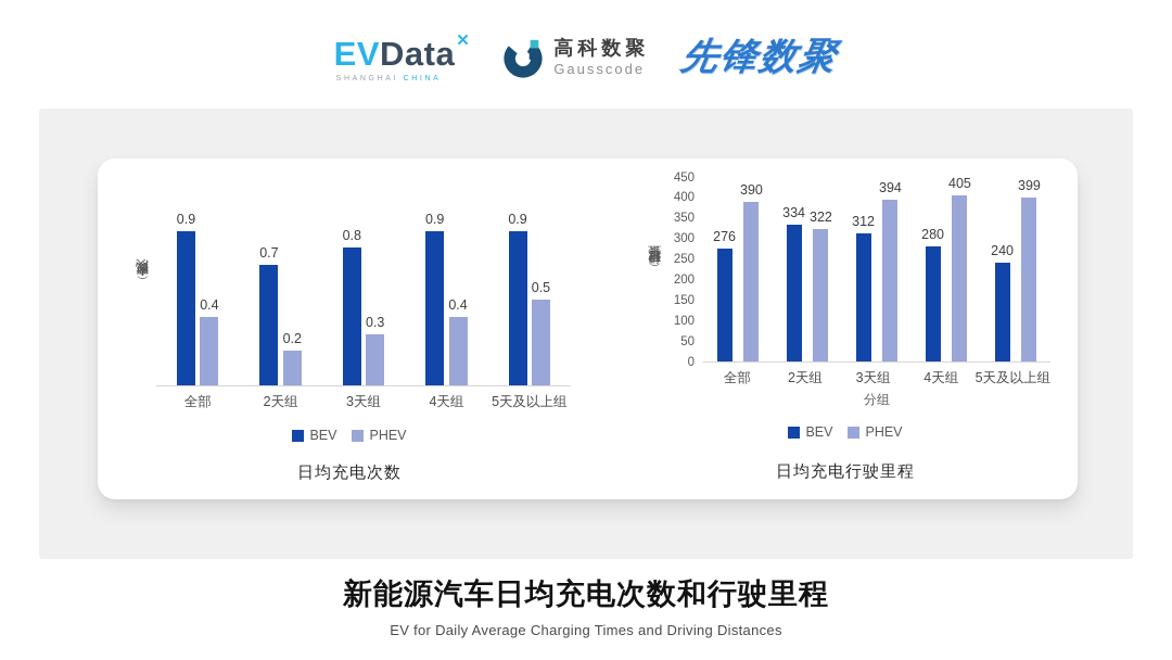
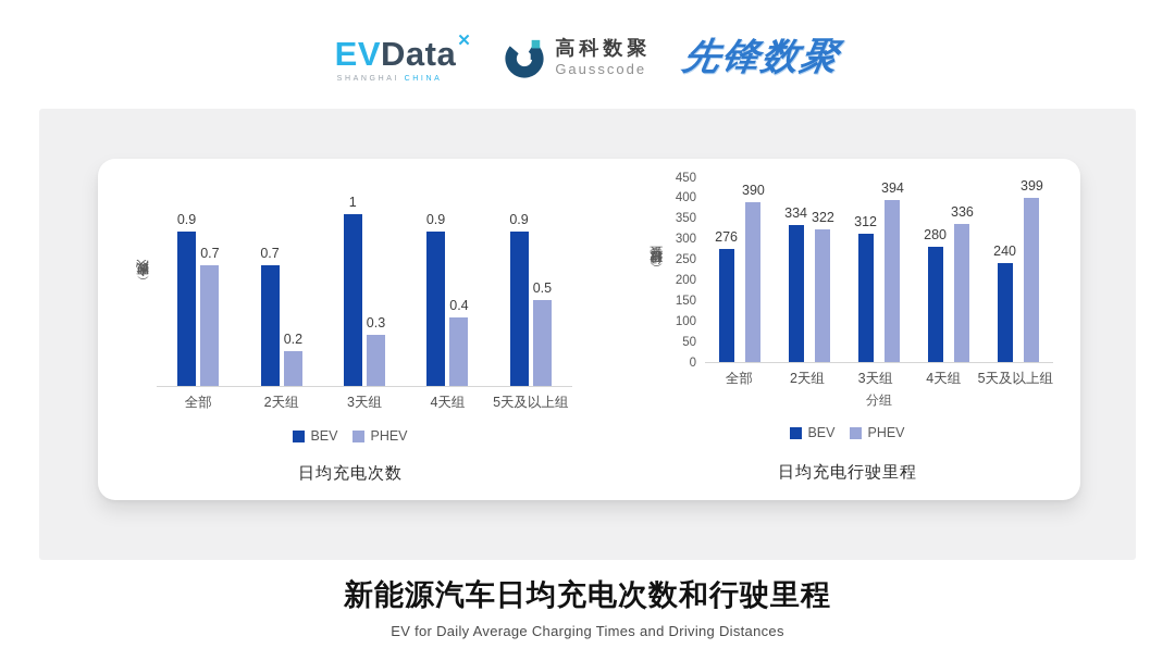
日均充电次数/PHEV/全部: 0.4 -> 0.7
日均充电次数/BEV/3天组: 0.8 -> 1
日均充电行驶里程/PHEV/4天组: 405 -> 336
